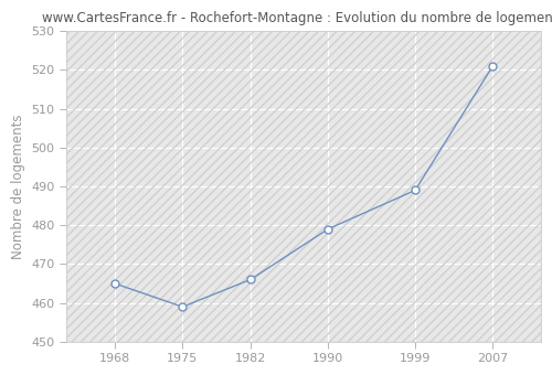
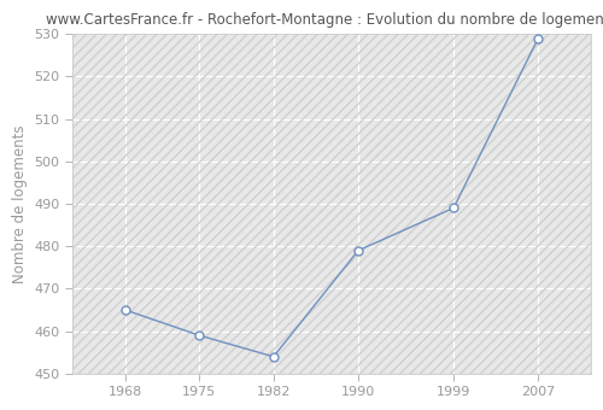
1982: 466 -> 454
2007: 521 -> 529
